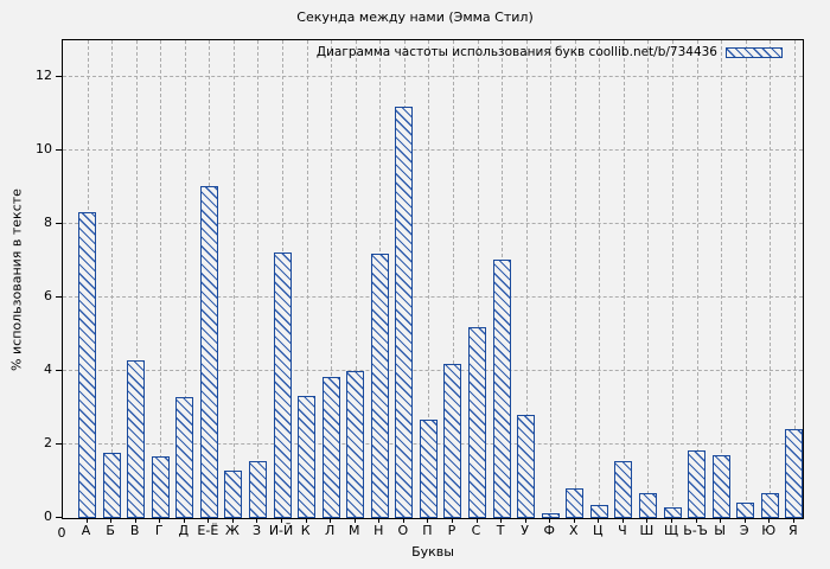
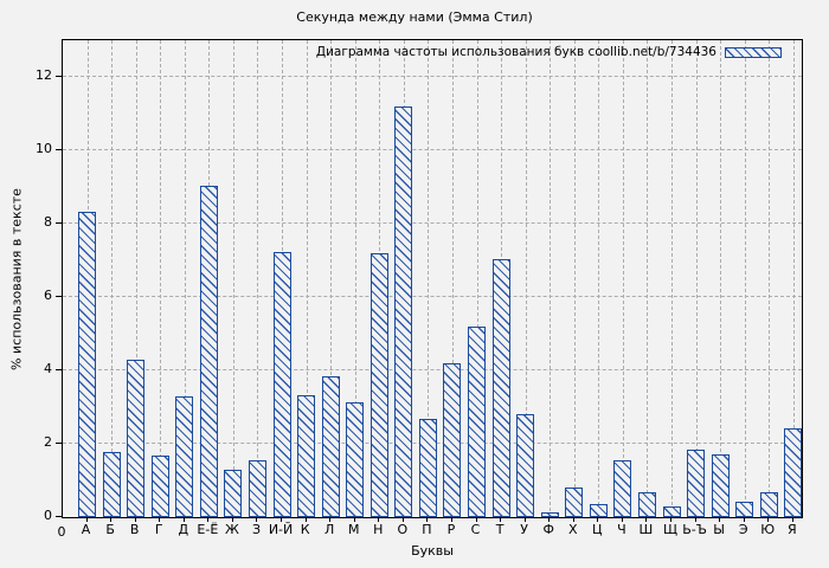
М: 4.0 -> 3.1
